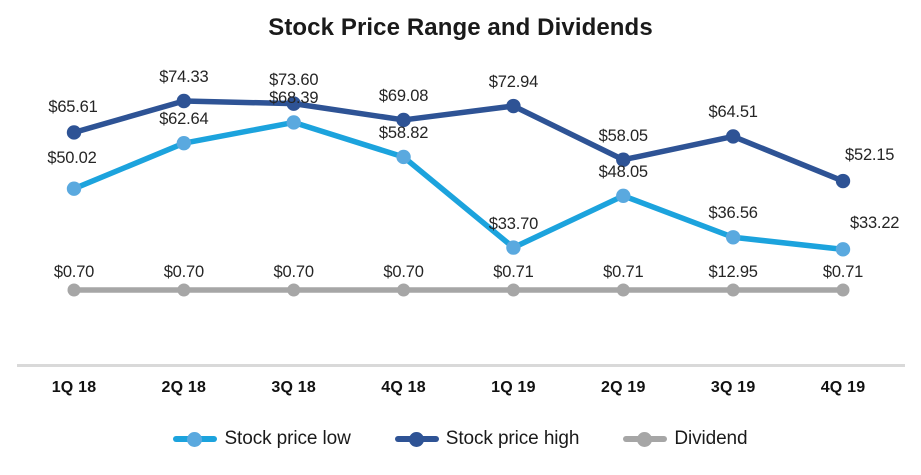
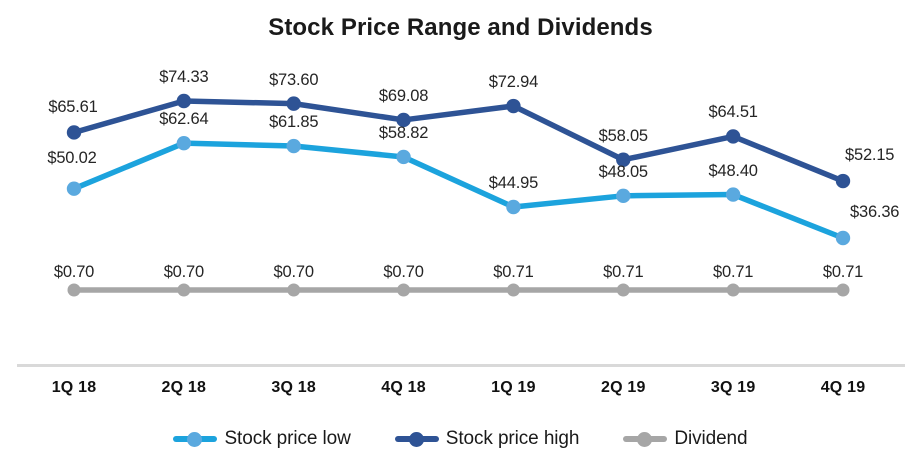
Stock price low/3Q 18: $68.39 -> $61.85
Stock price low/1Q 19: $33.70 -> $44.95
Stock price low/3Q 19: $36.56 -> $48.40
Dividend/3Q 19: $12.95 -> $0.71
Stock price low/4Q 19: $33.22 -> $36.36
